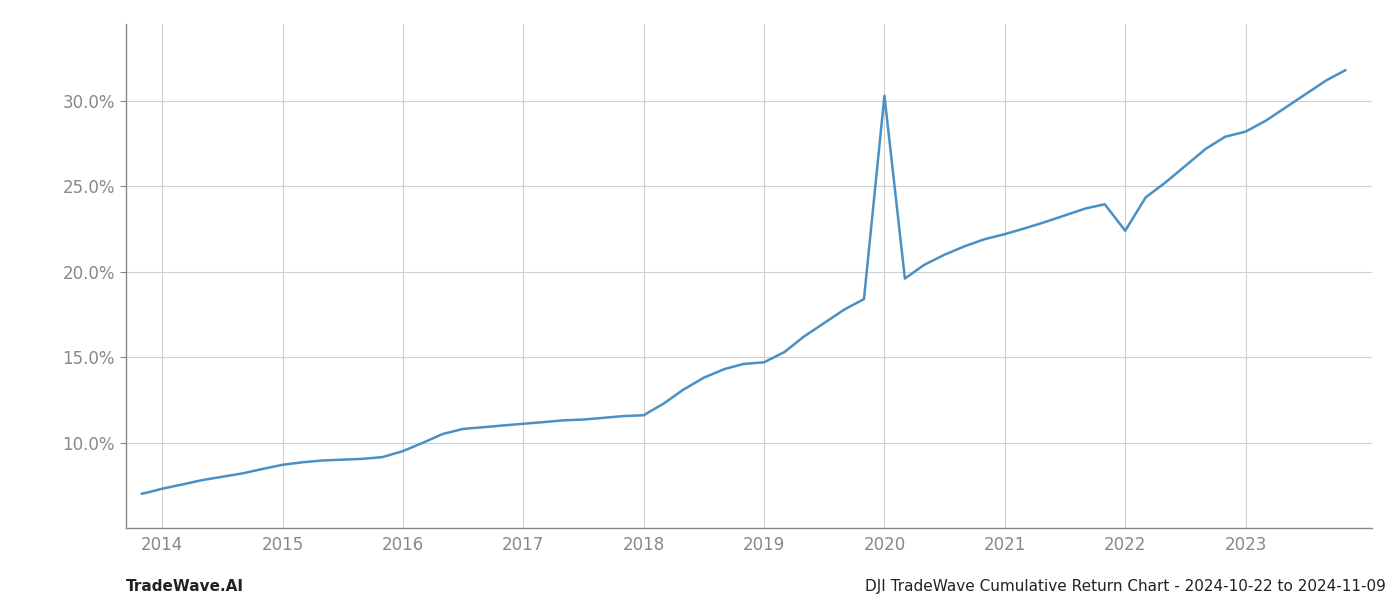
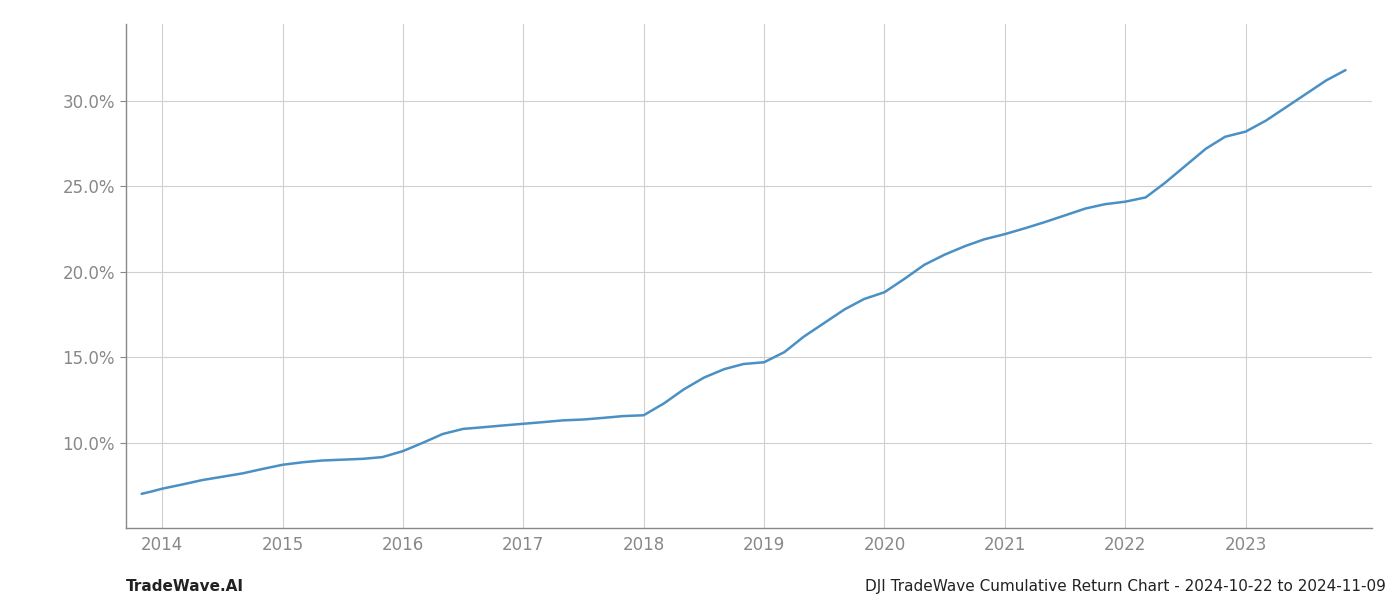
2020: 30.3% -> 18.8%
2022: 22.4% -> 24.1%
